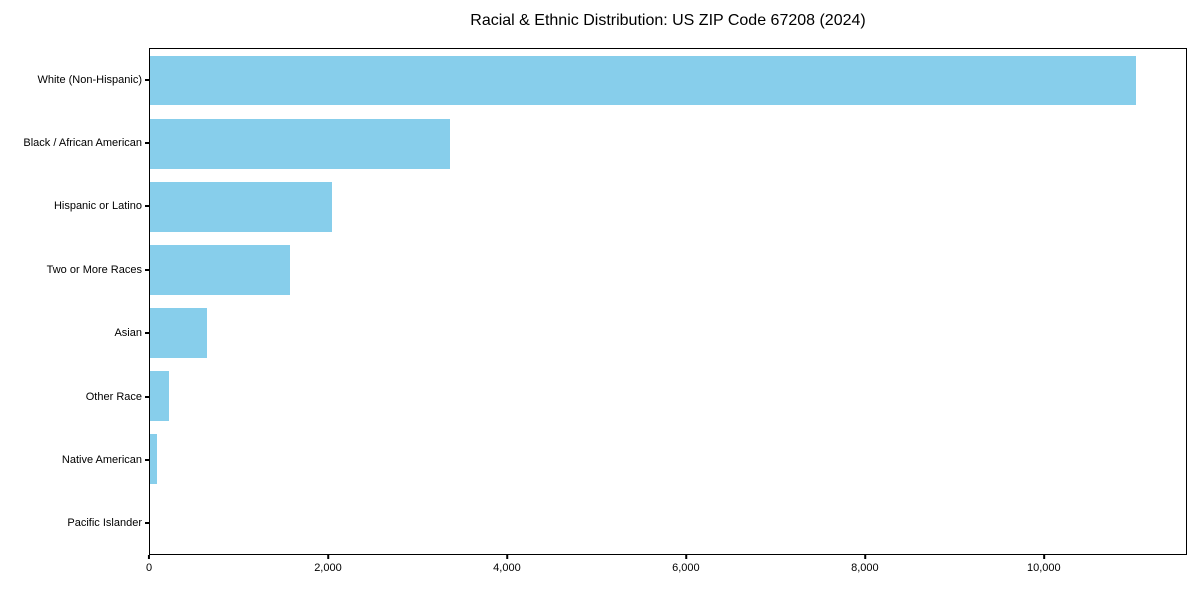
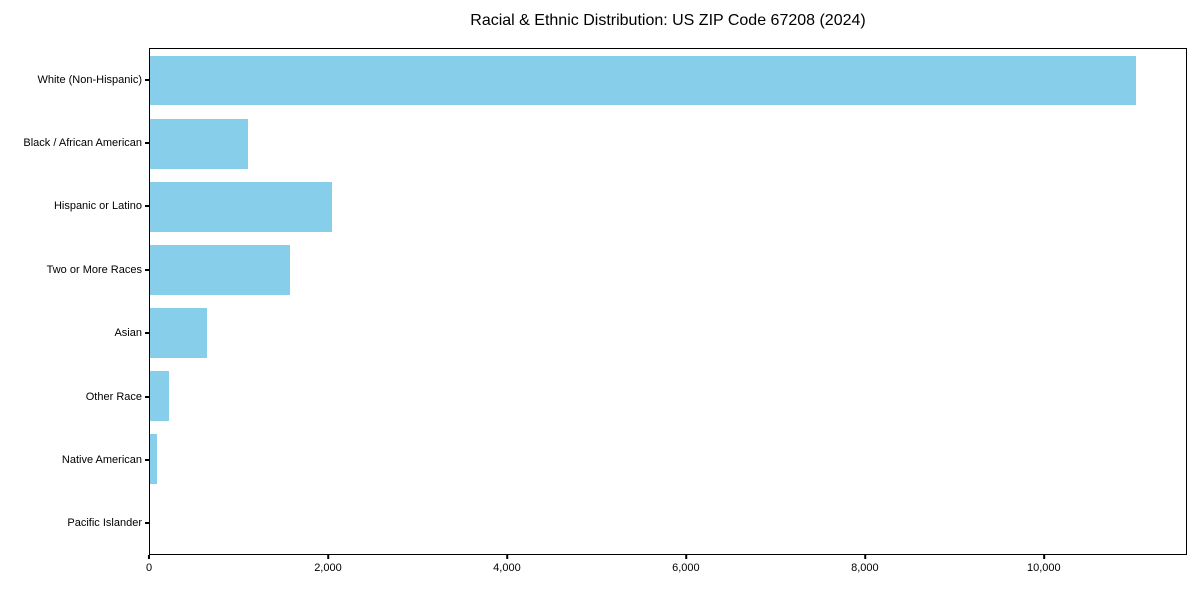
Black / African American: 3400 -> 1100
